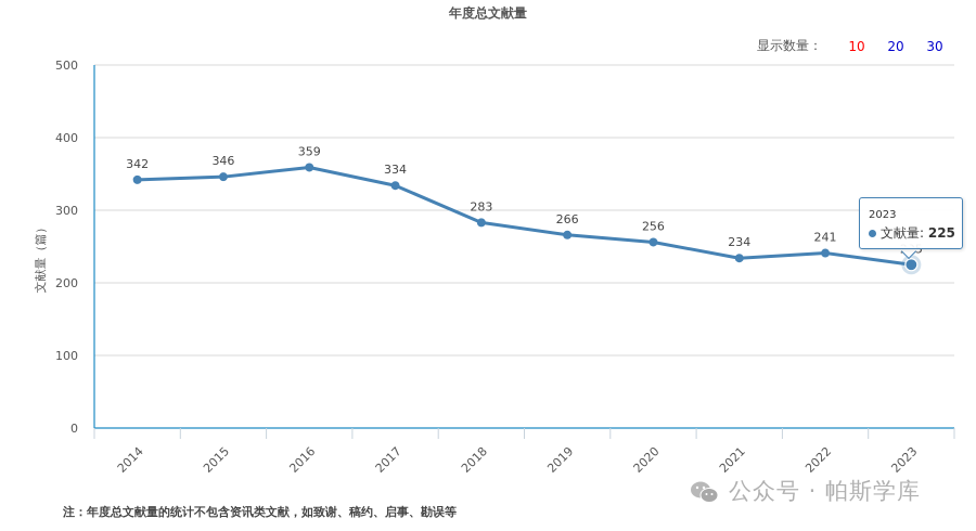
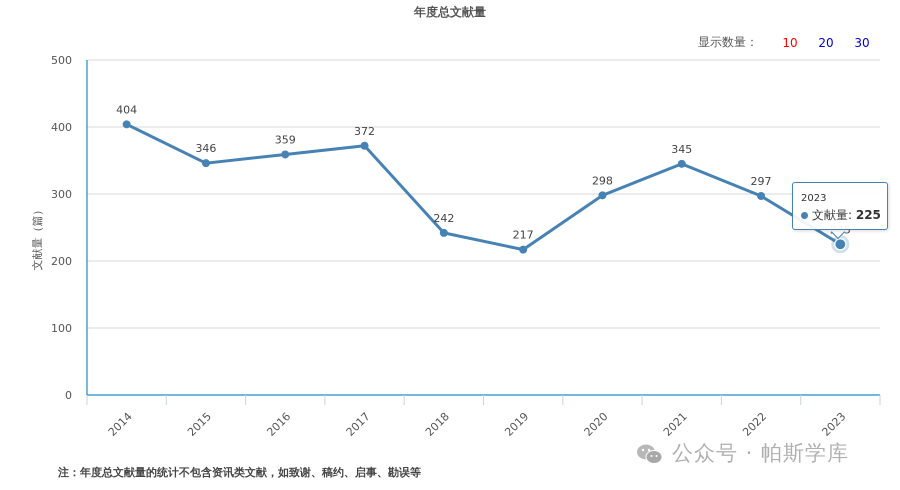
2014: 342 -> 404
2017: 334 -> 372
2018: 283 -> 242
2019: 266 -> 217
2020: 256 -> 298
2021: 234 -> 345
2022: 241 -> 297
